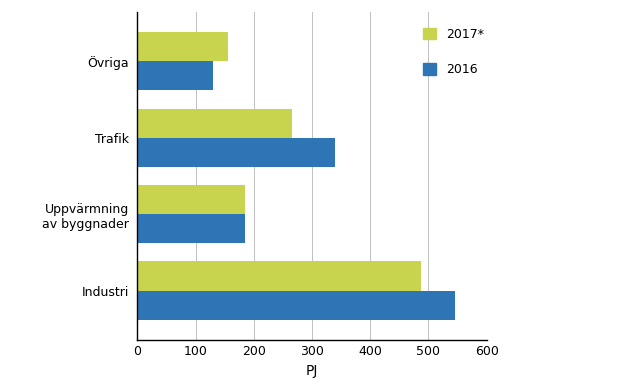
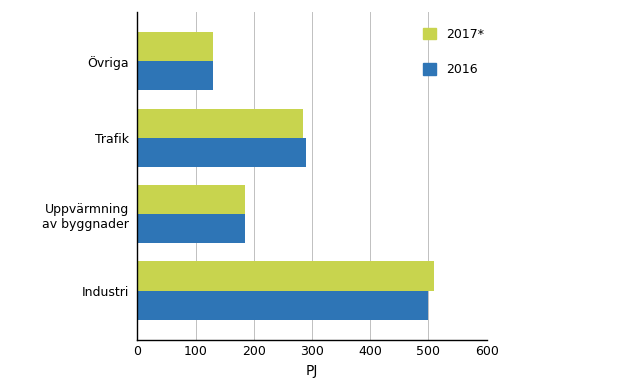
2017*/Övriga: 156 -> 130
2017*/Trafik: 266 -> 285
2016/Trafik: 340 -> 290
2017*/Industri: 488 -> 510
2016/Industri: 546 -> 500
